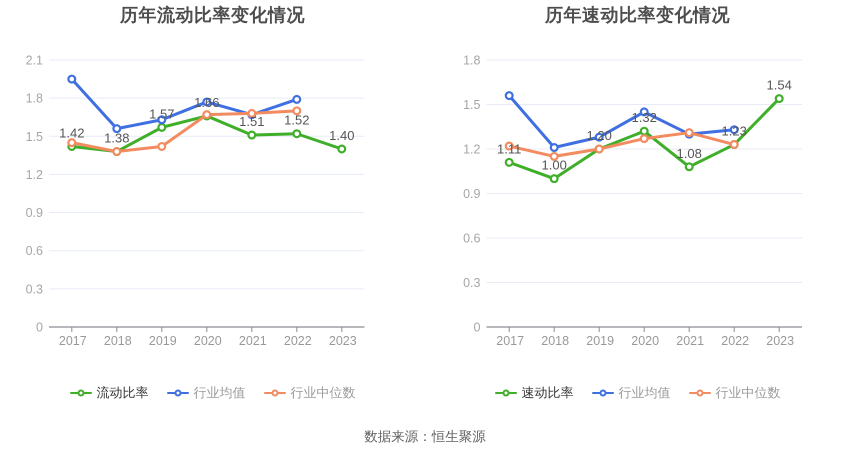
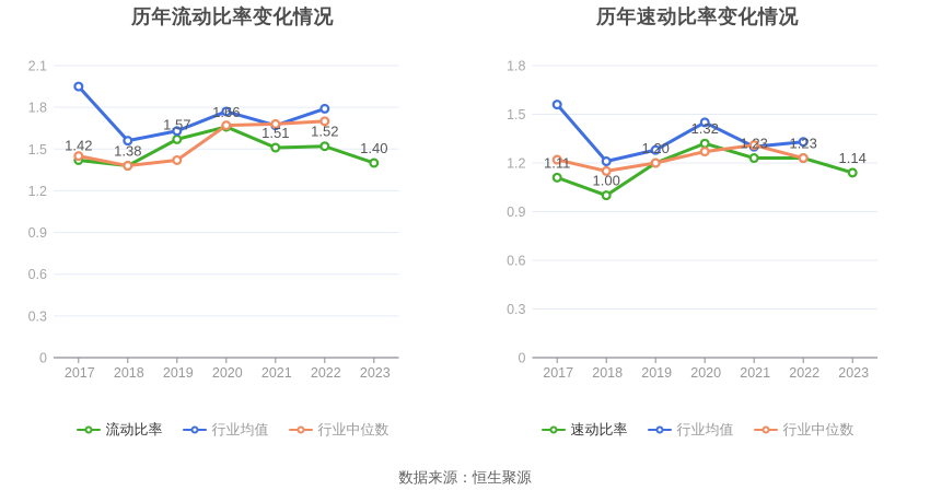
历年速动比率变化情况/速动比率/2021: 1.08 -> 1.23
历年速动比率变化情况/速动比率/2023: 1.54 -> 1.14
